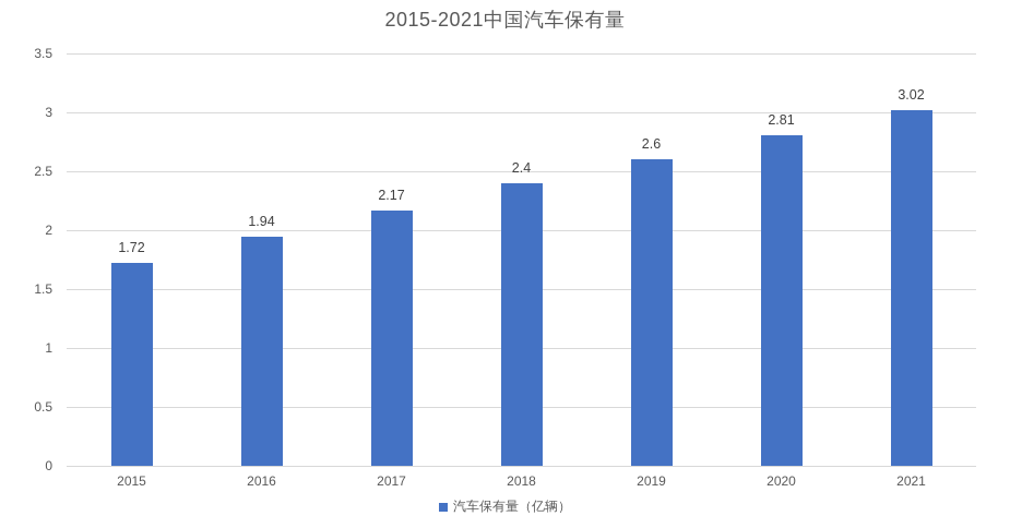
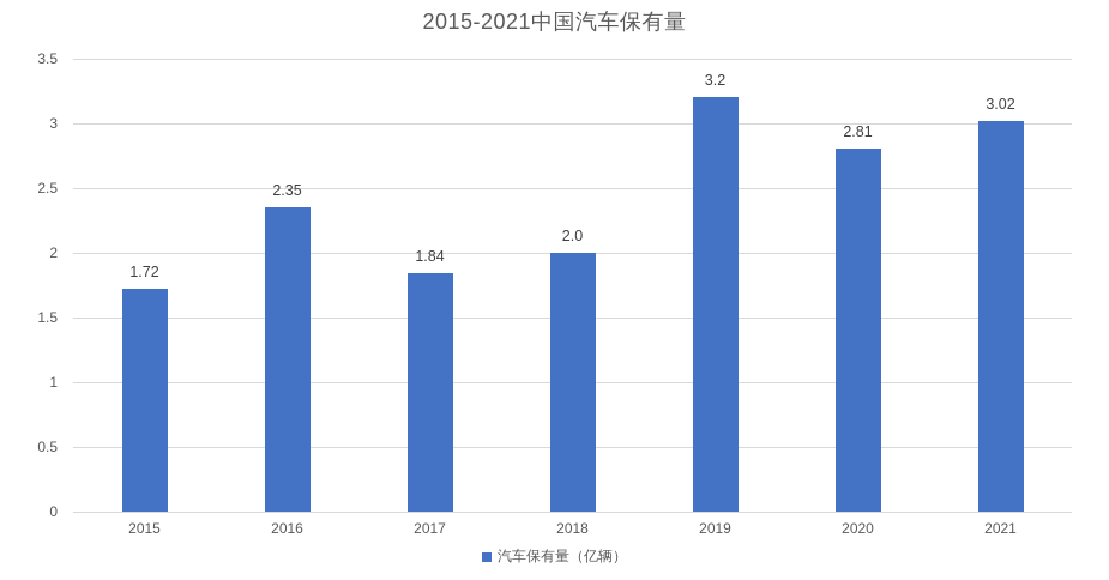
2016: 1.94 -> 2.35
2017: 2.17 -> 1.84
2018: 2.4 -> 2.0
2019: 2.6 -> 3.2
